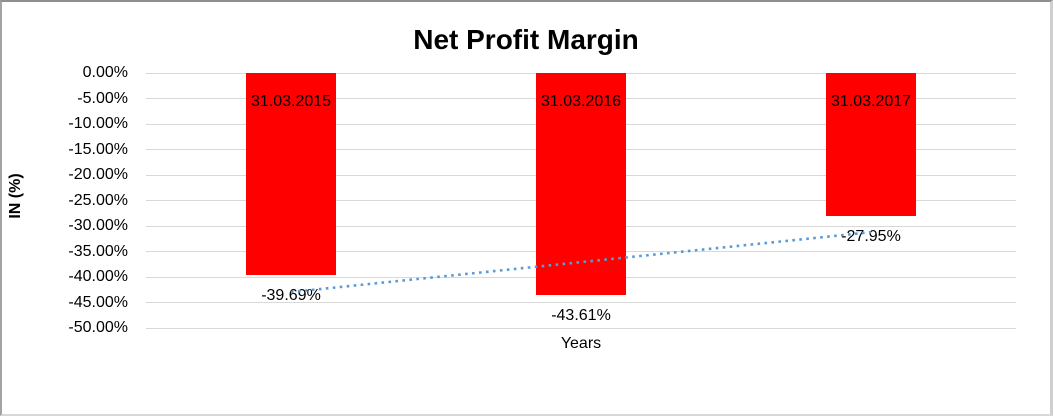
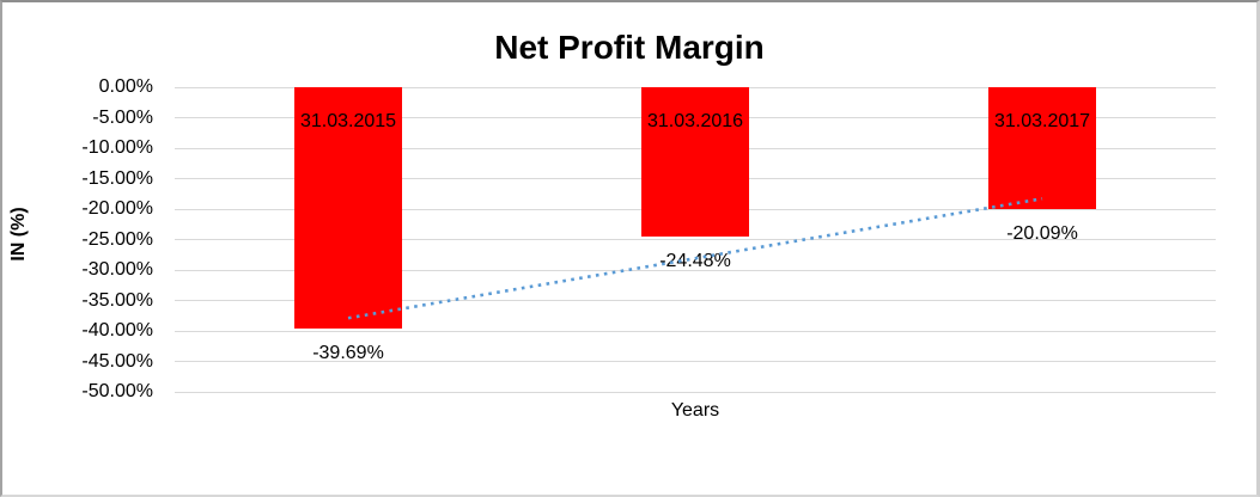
31.03.2016: -43.61% -> -24.48%
31.03.2017: -27.95% -> -20.09%
